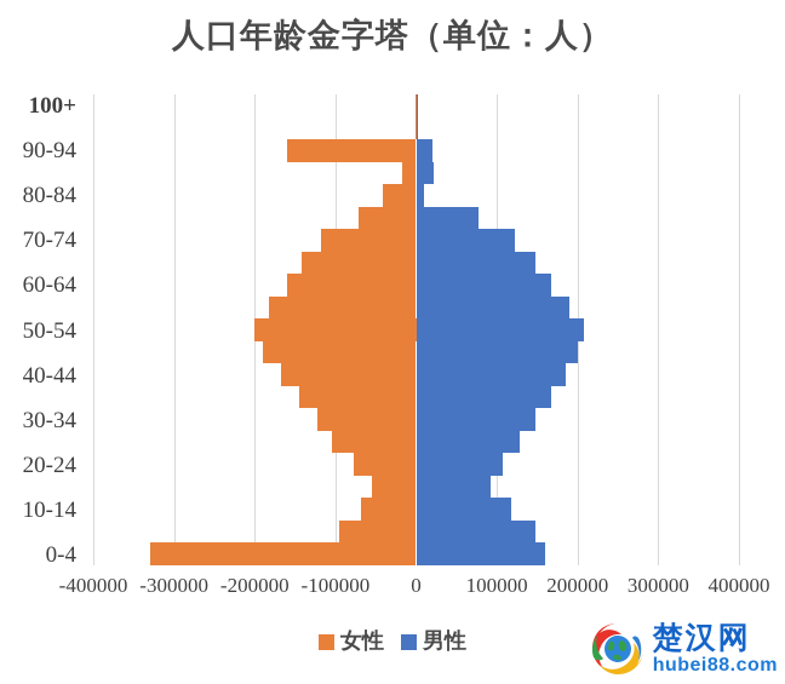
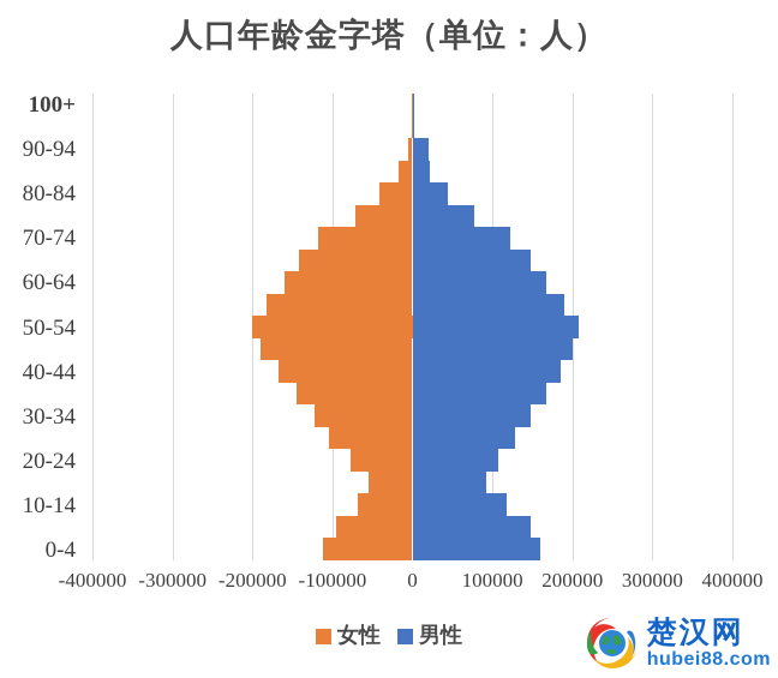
女性/0-4: -330000 -> -110000
男性/80-84: 10000 -> 40000
女性/90-94: -160000 -> -10000
